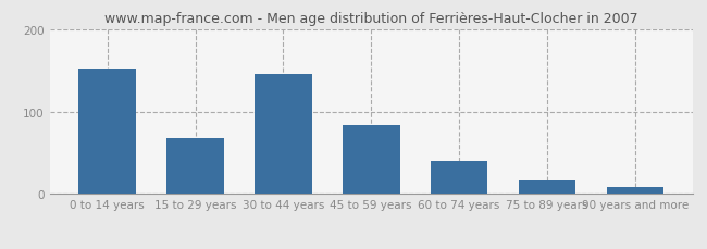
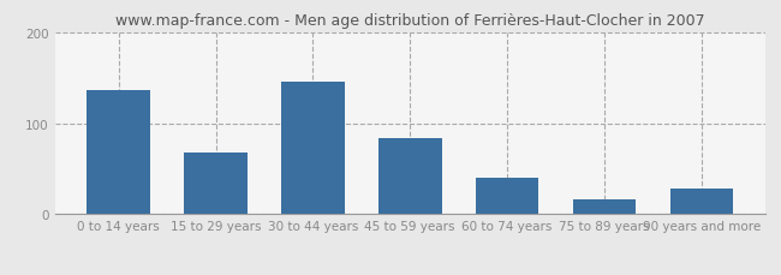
0 to 14 years: 152 -> 136
90 years and more: 8 -> 28
